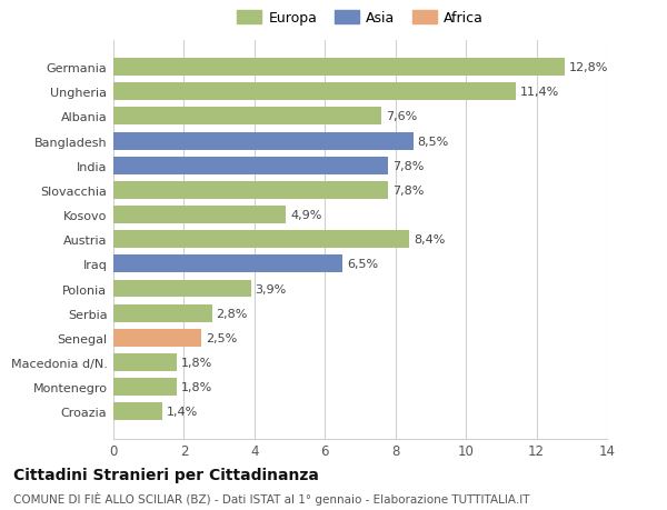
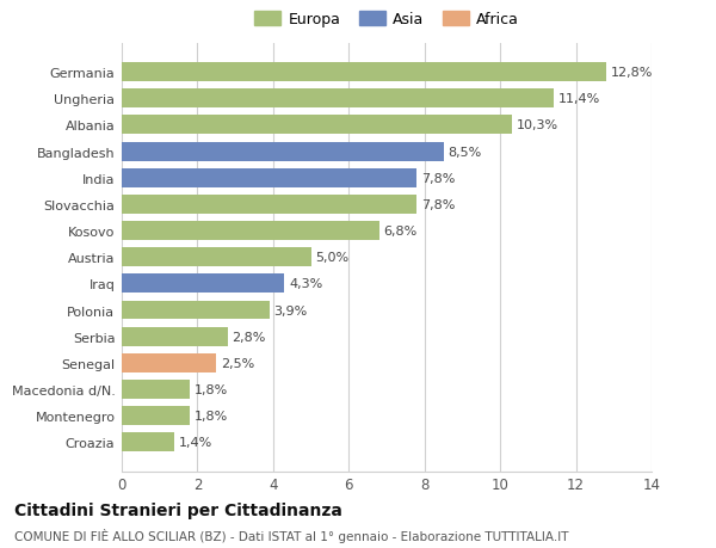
Albania: 7,6% -> 10,3%
Kosovo: 4,9% -> 6,8%
Austria: 8,4% -> 5,0%
Iraq: 6,5% -> 4,3%
